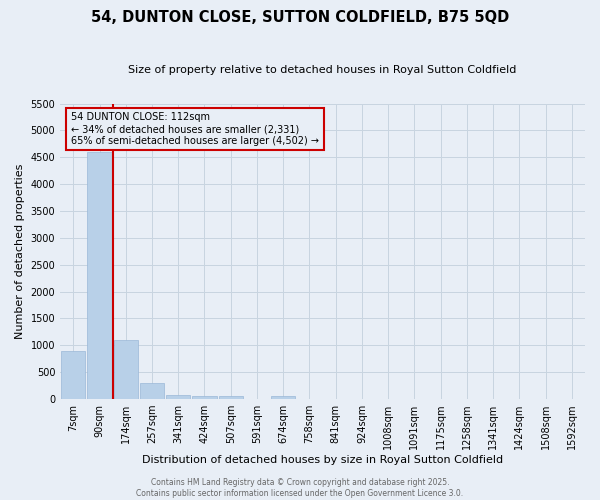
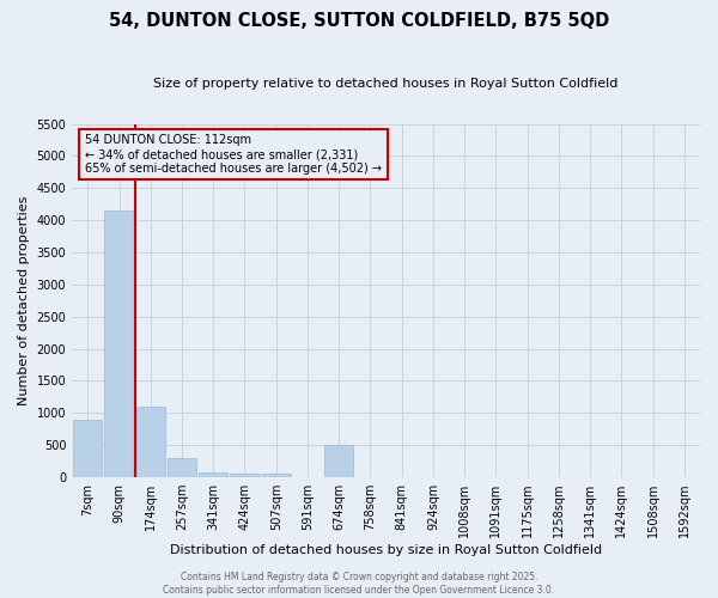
90sqm: 4600 -> 4160
674sqm: 50 -> 500
